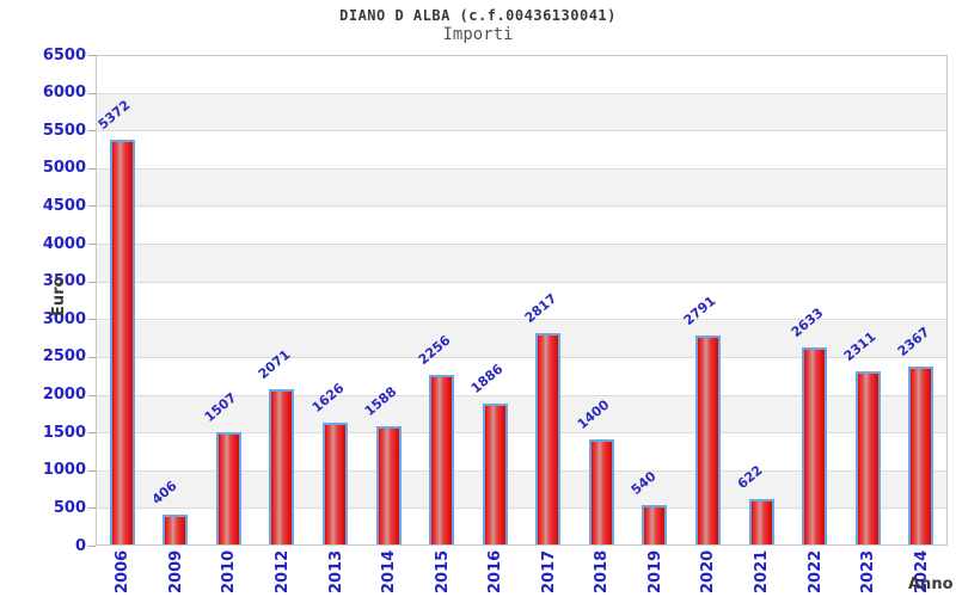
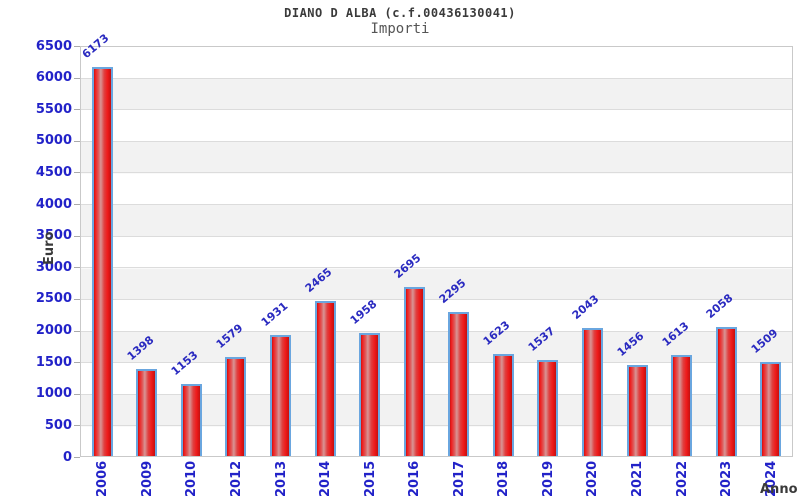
2006: 5372 -> 6173
2009: 406 -> 1398
2010: 1507 -> 1153
2012: 2071 -> 1579
2013: 1626 -> 1931
2014: 1588 -> 2465
2015: 2256 -> 1958
2016: 1886 -> 2695
2017: 2817 -> 2295
2018: 1400 -> 1623
2019: 540 -> 1537
2020: 2791 -> 2043
2021: 622 -> 1456
2022: 2633 -> 1613
2023: 2311 -> 2058
2024: 2367 -> 1509
